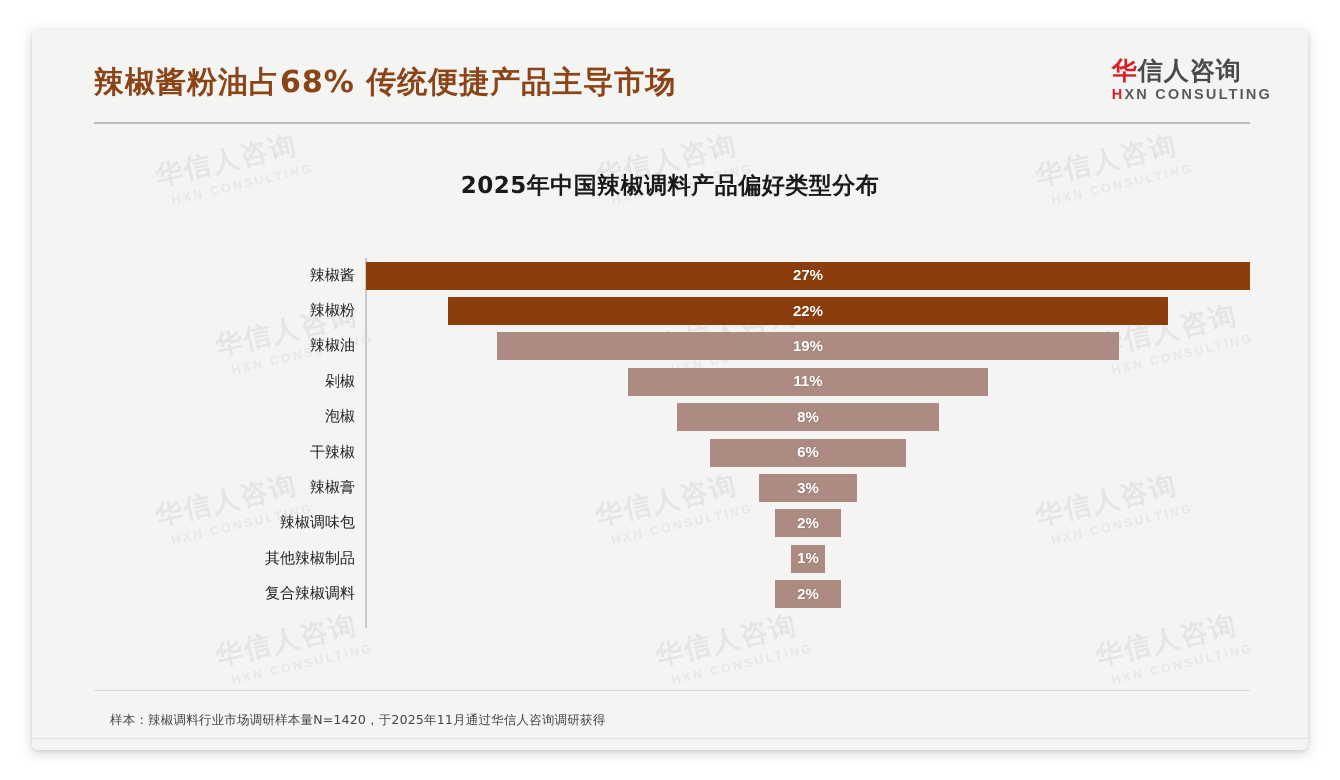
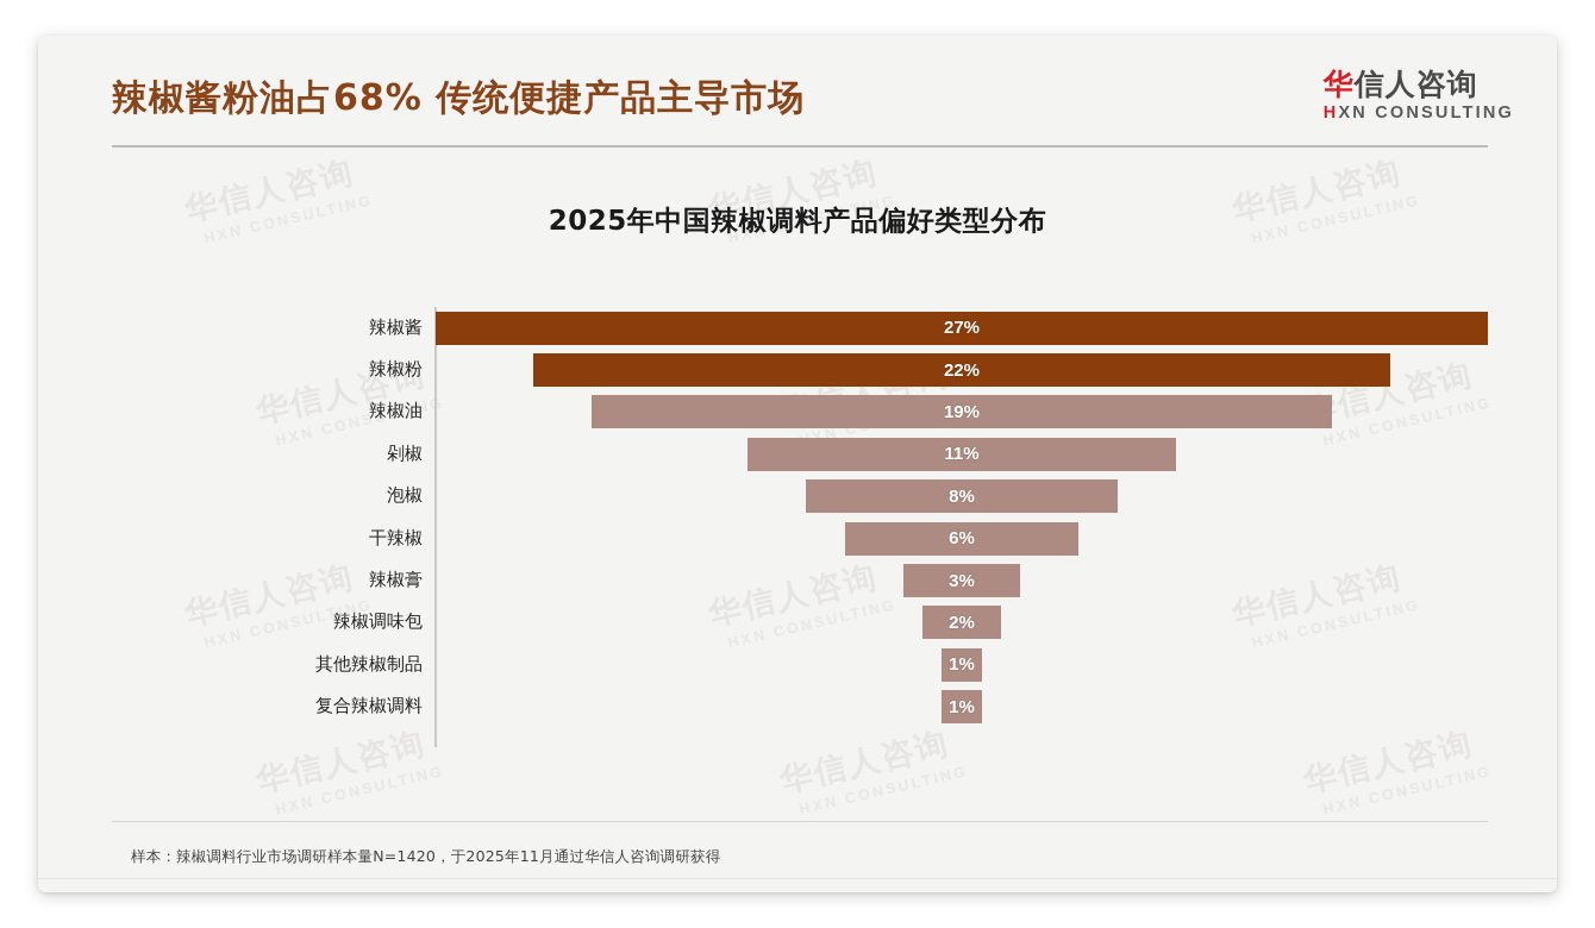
复合辣椒调料: 2% -> 1%
